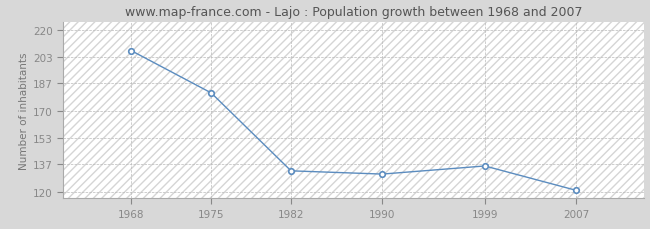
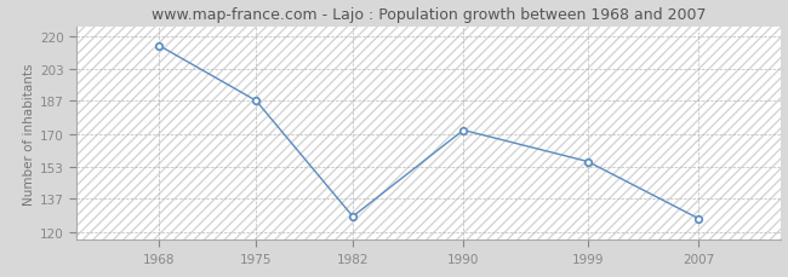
1968: 207 -> 215
1975: 181 -> 187
1982: 133 -> 128
1990: 131 -> 172
1999: 136 -> 156
2007: 121 -> 127
